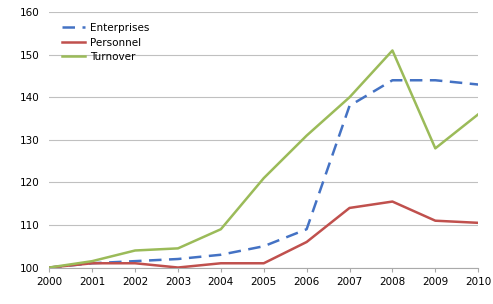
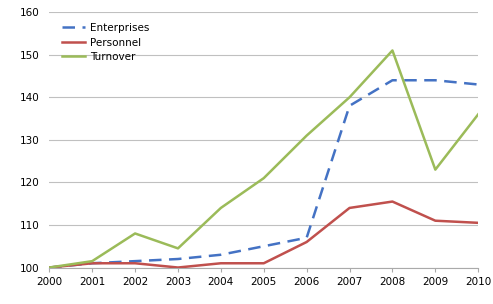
Turnover/2002: 104.0 -> 108.0
Turnover/2004: 109.0 -> 114.0
Enterprises/2006: 109.0 -> 107.0
Turnover/2009: 128.0 -> 123.0
